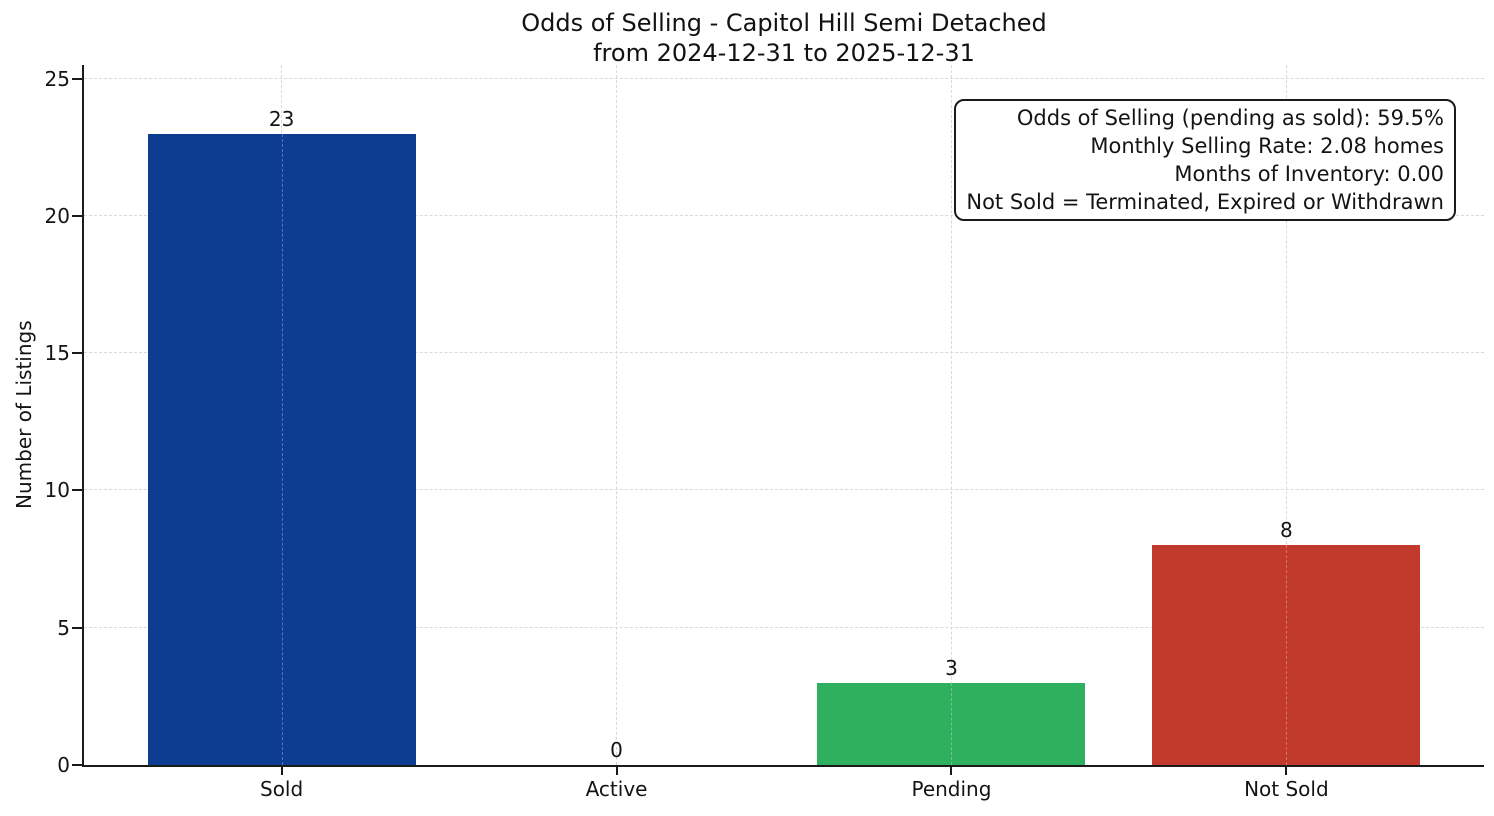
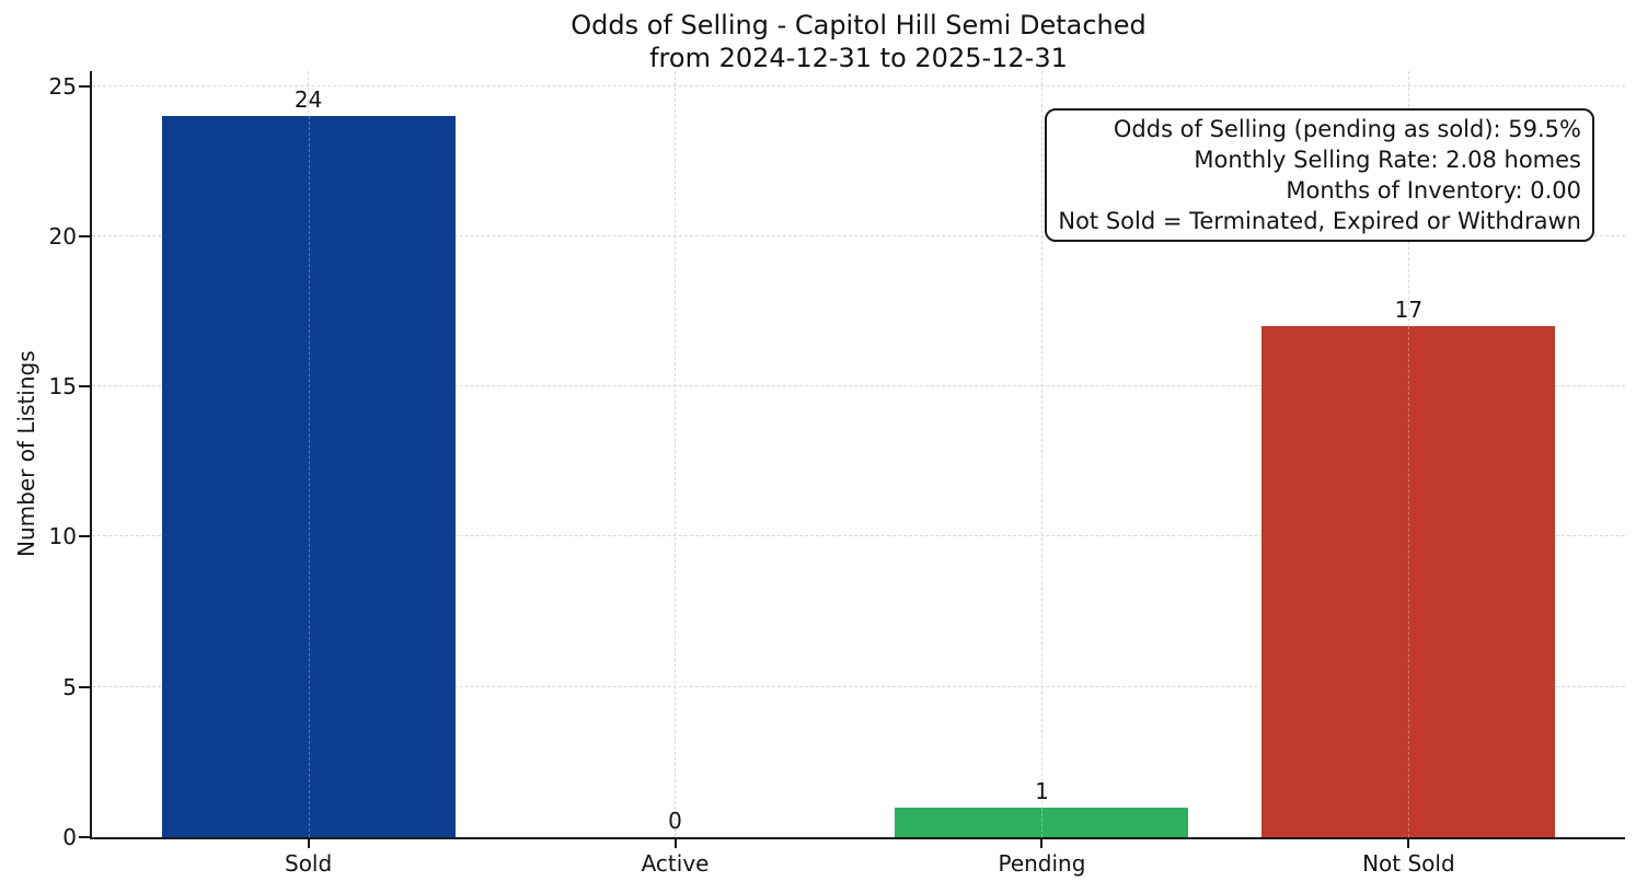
Sold: 23 -> 24
Pending: 3 -> 1
Not Sold: 8 -> 17
